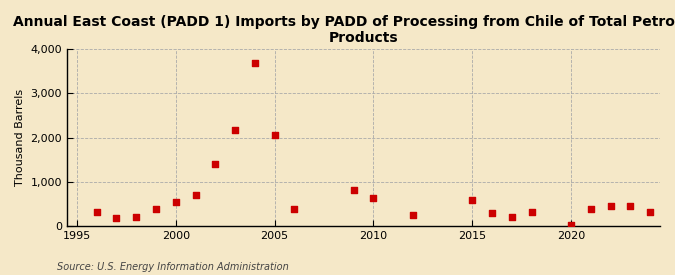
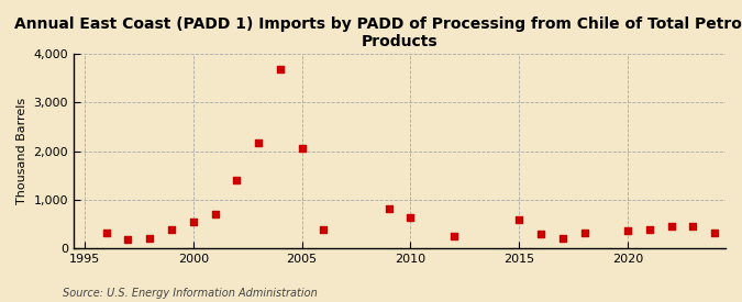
2020: 10 -> 350
